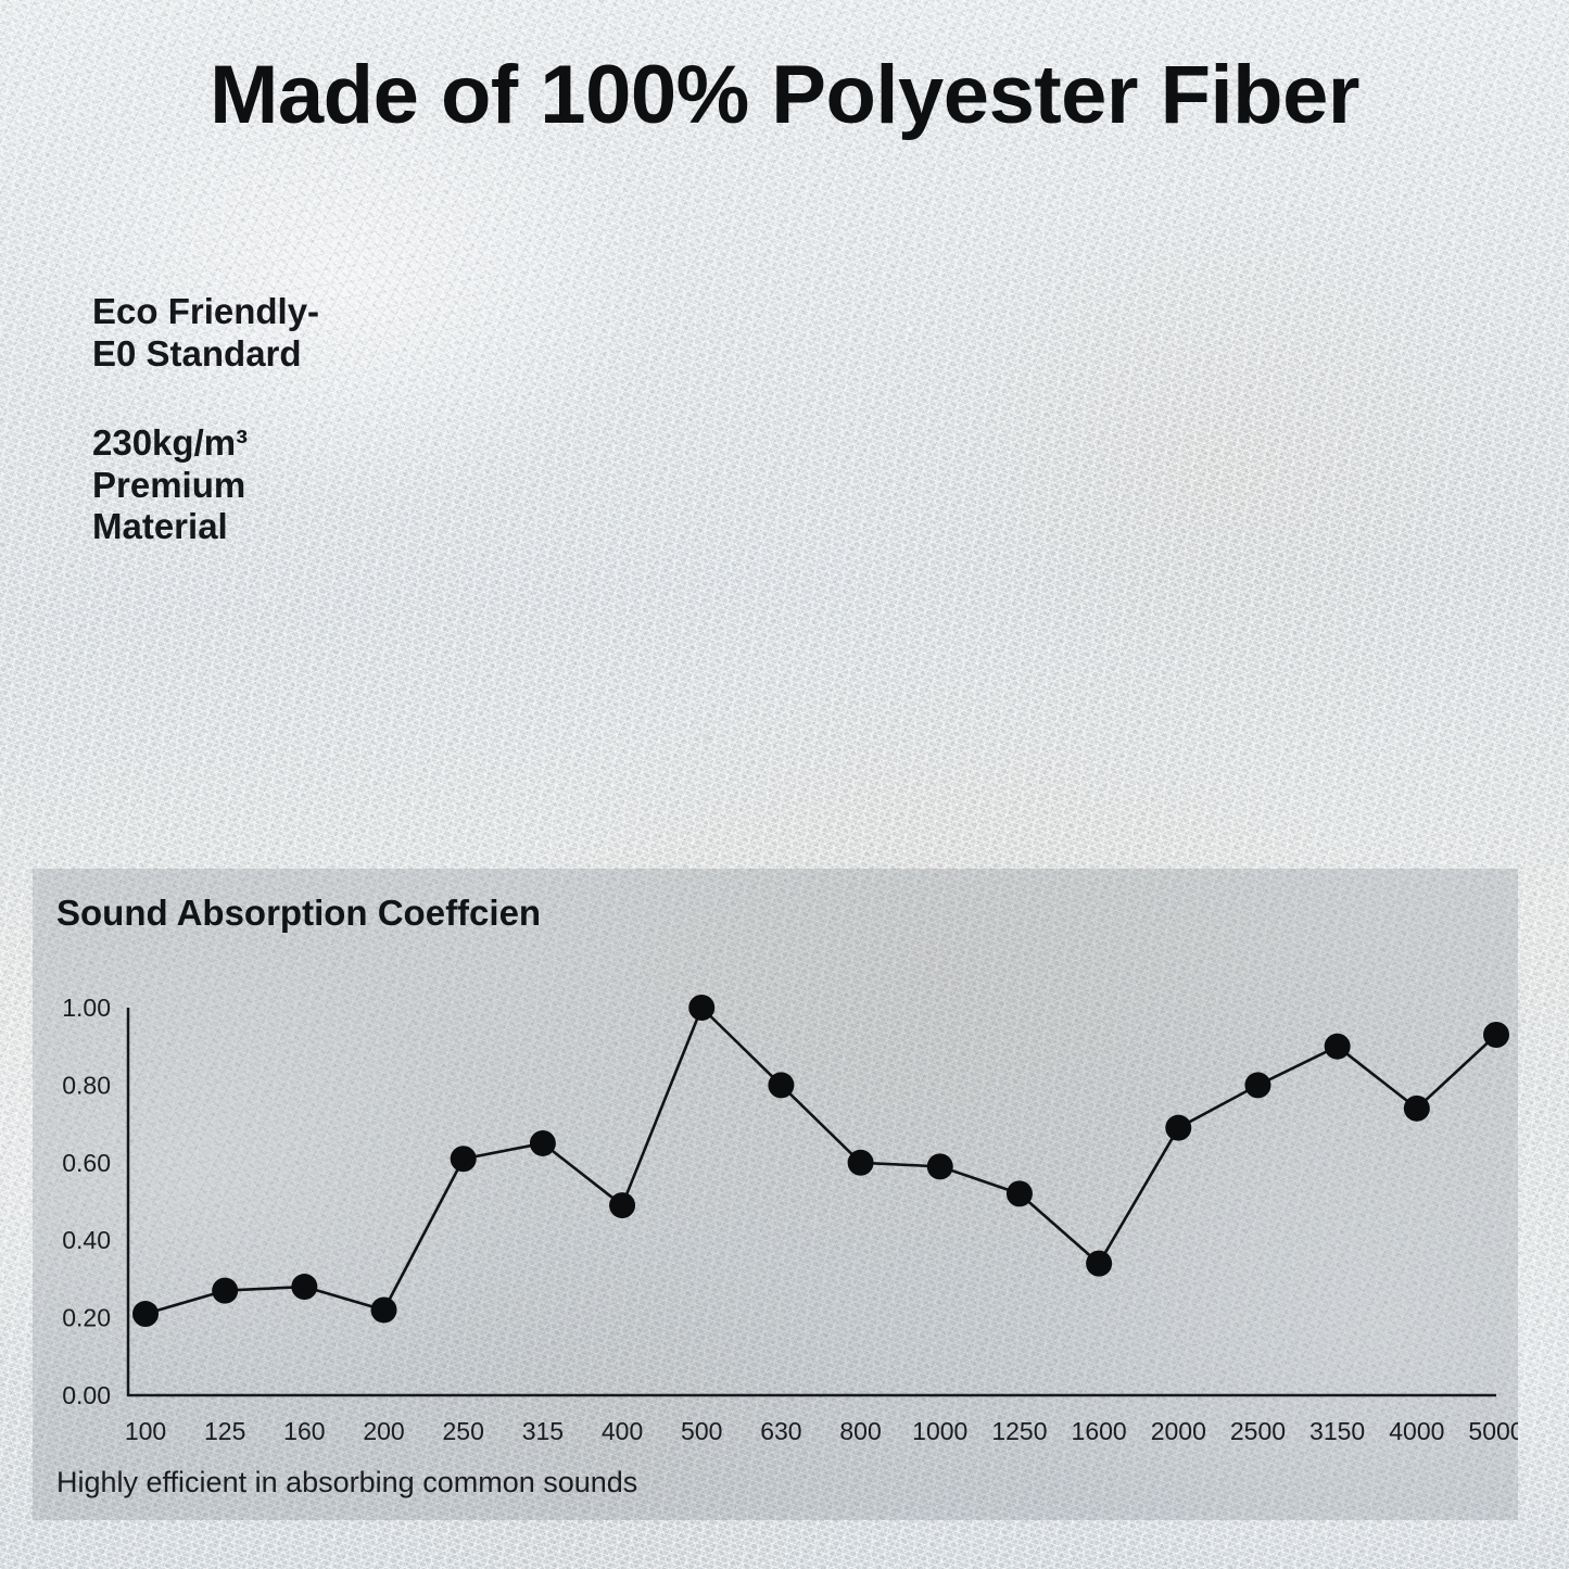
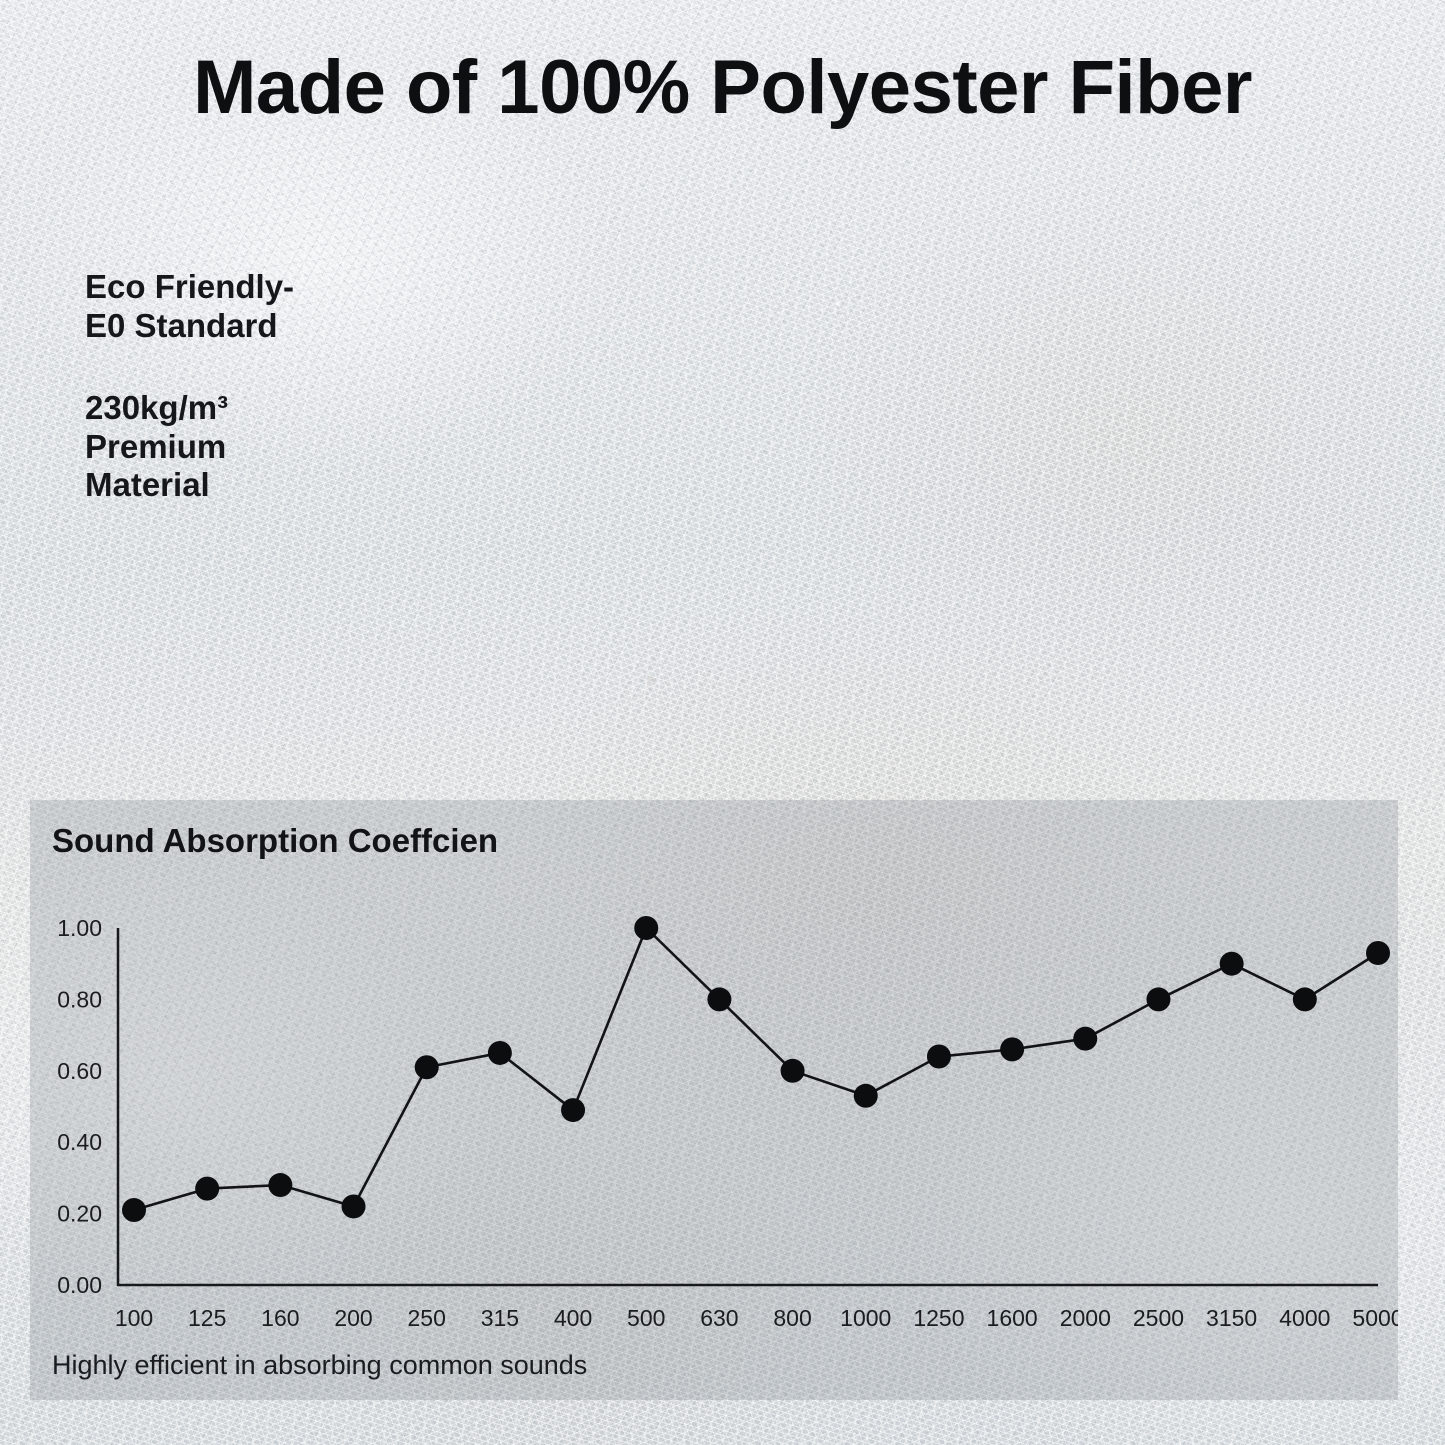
1000: 0.59 -> 0.53
1250: 0.52 -> 0.64
1600: 0.34 -> 0.66
4000: 0.74 -> 0.80
